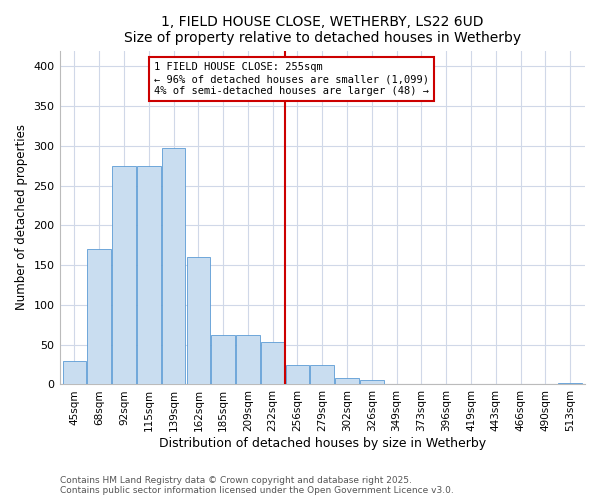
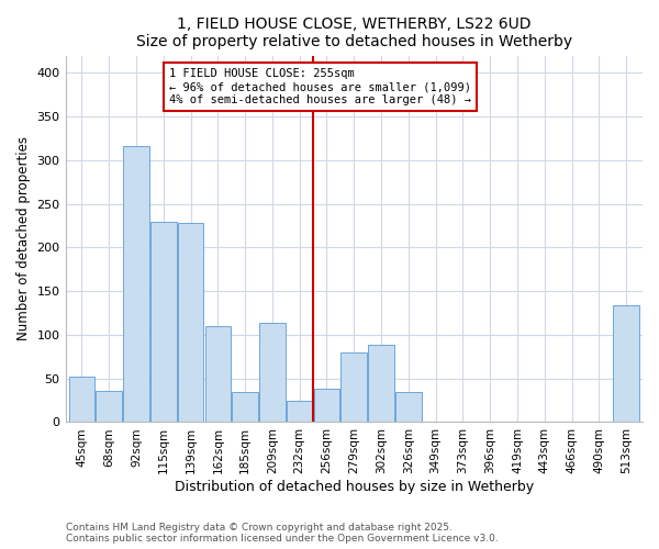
45sqm: 29 -> 52
68sqm: 170 -> 36
92sqm: 275 -> 316
115sqm: 275 -> 230
139sqm: 297 -> 228
162sqm: 160 -> 110
185sqm: 62 -> 34
209sqm: 62 -> 114
232sqm: 53 -> 24
256sqm: 25 -> 38
279sqm: 25 -> 80
302sqm: 8 -> 88
326sqm: 5 -> 34
513sqm: 2 -> 134
